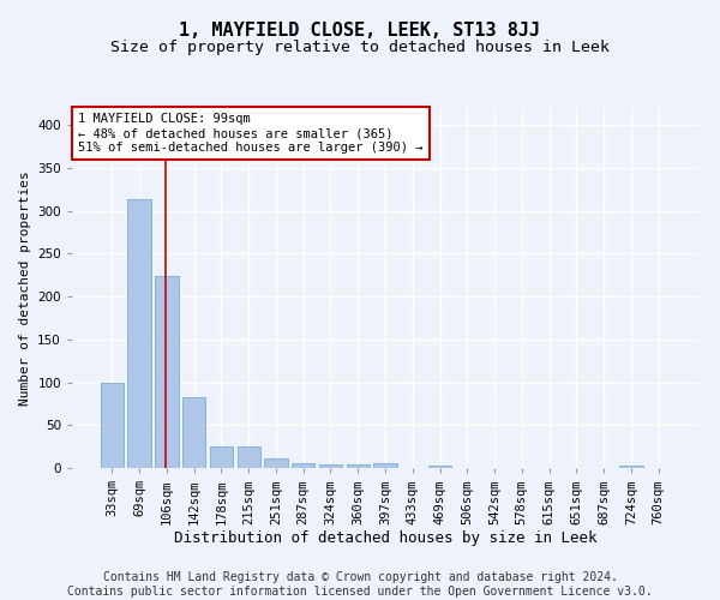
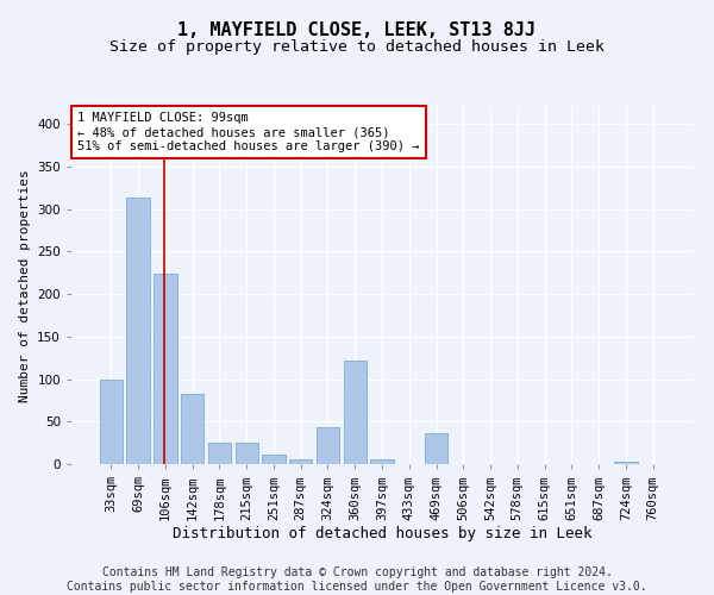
324sqm: 4 -> 44
360sqm: 4 -> 122
469sqm: 3 -> 36
